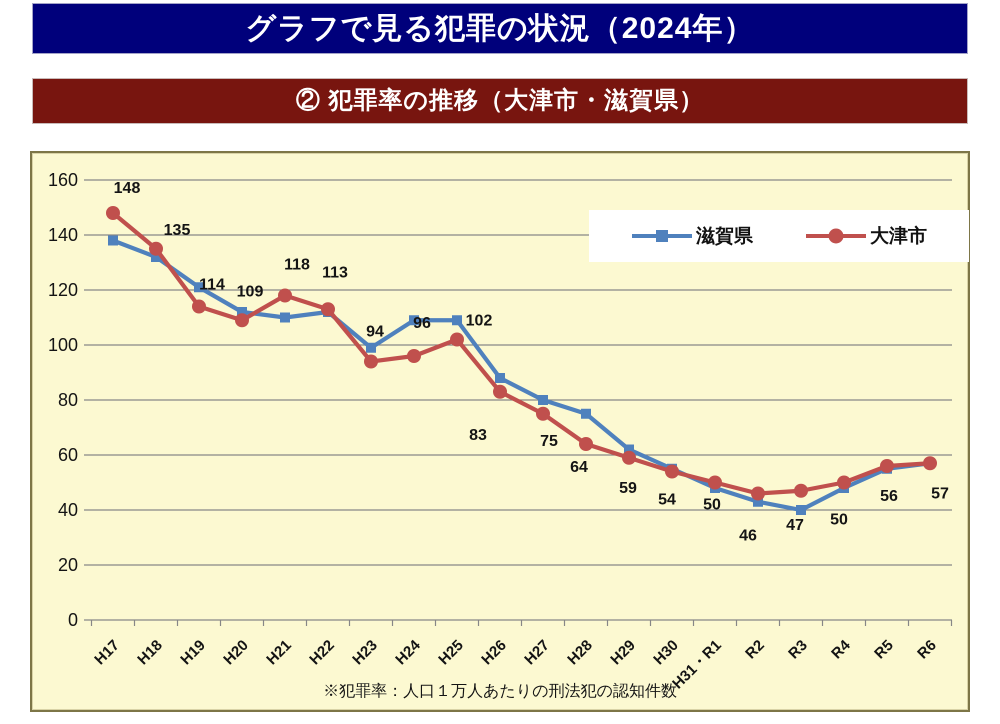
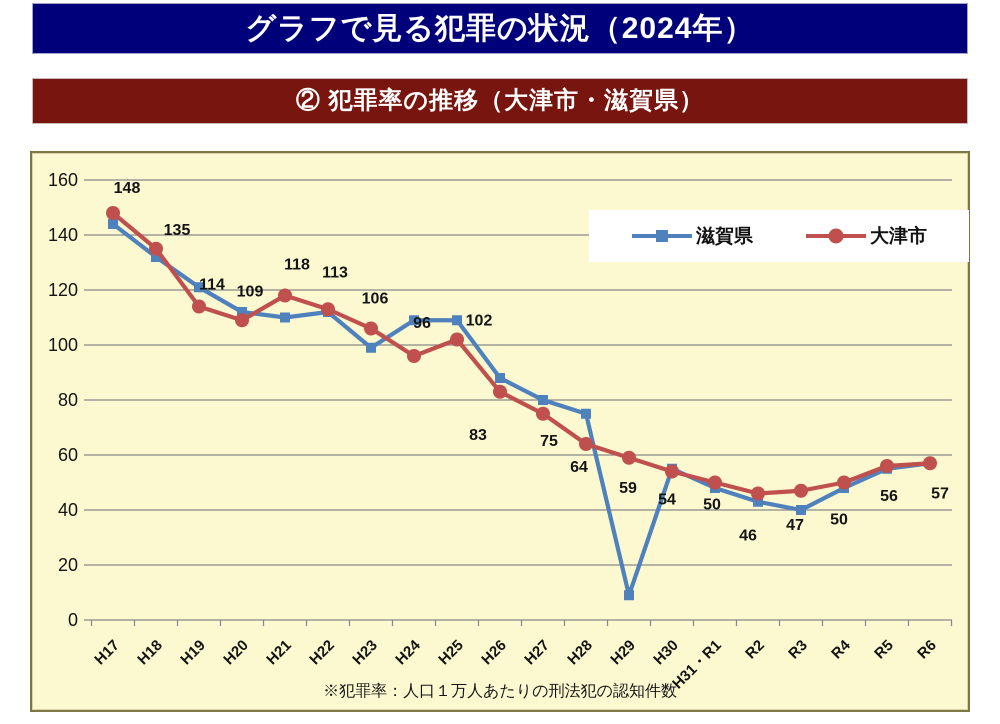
滋賀県/H17: 138 -> 144
大津市/H23: 94 -> 106
滋賀県/H29: 62 -> 9
